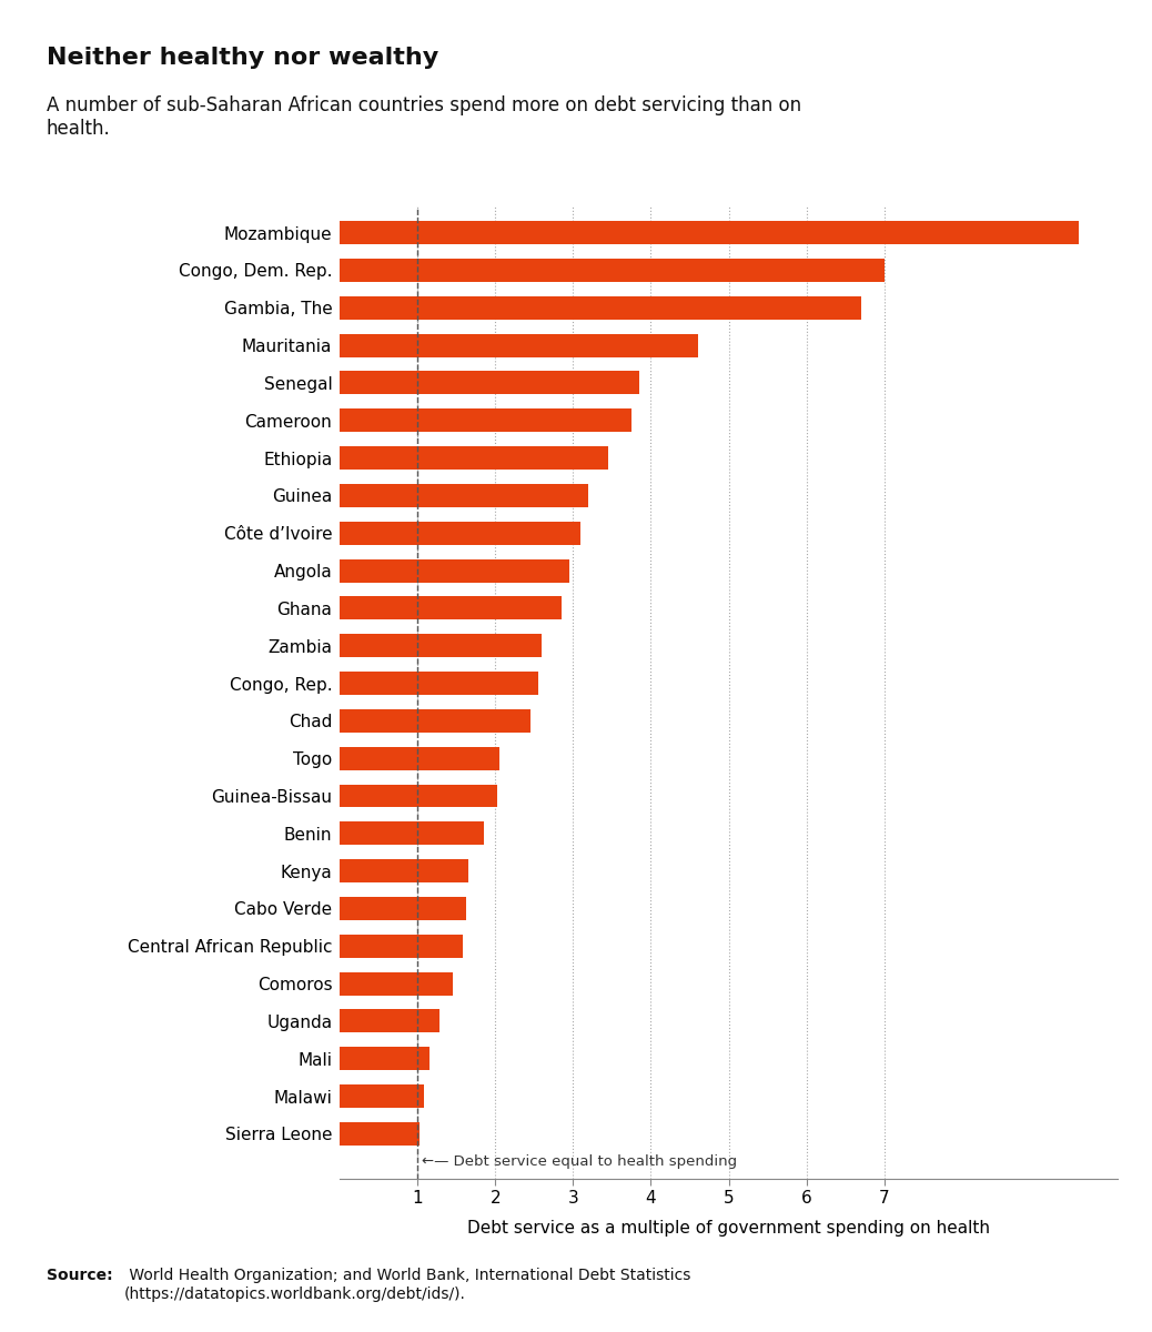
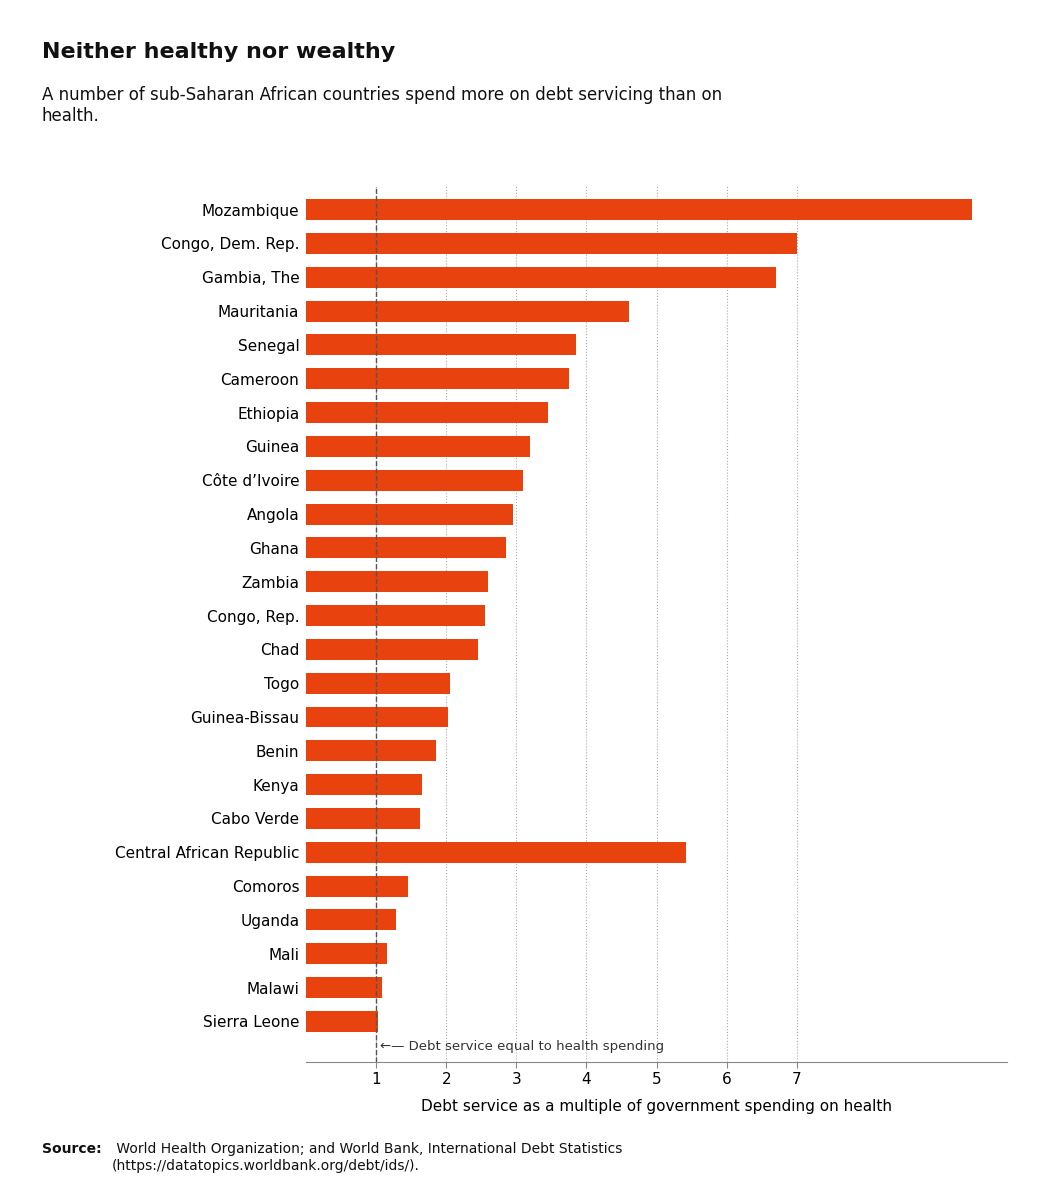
Central African Republic: 1.58 -> 5.42
